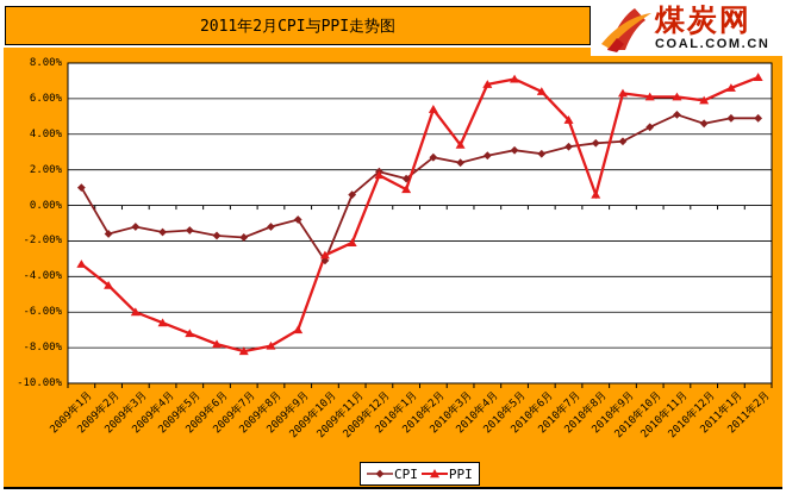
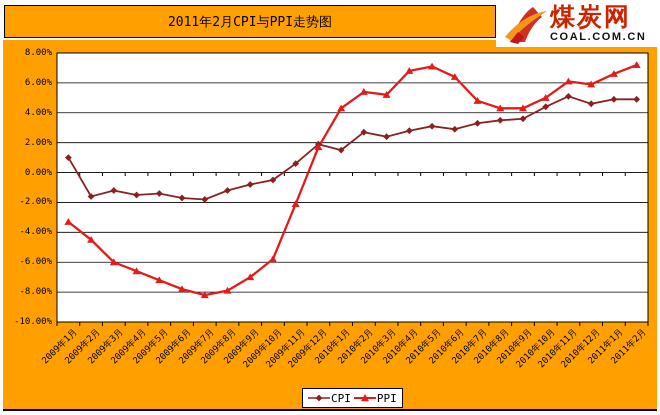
CPI/2009年10月: -3.1% -> -0.5%
PPI/2009年10月: -2.8% -> -5.8%
PPI/2010年1月: 0.9% -> 4.3%
PPI/2010年3月: 3.4% -> 5.2%
PPI/2010年8月: 0.6% -> 4.3%
PPI/2010年9月: 6.3% -> 4.3%
PPI/2010年10月: 6.1% -> 5.0%
